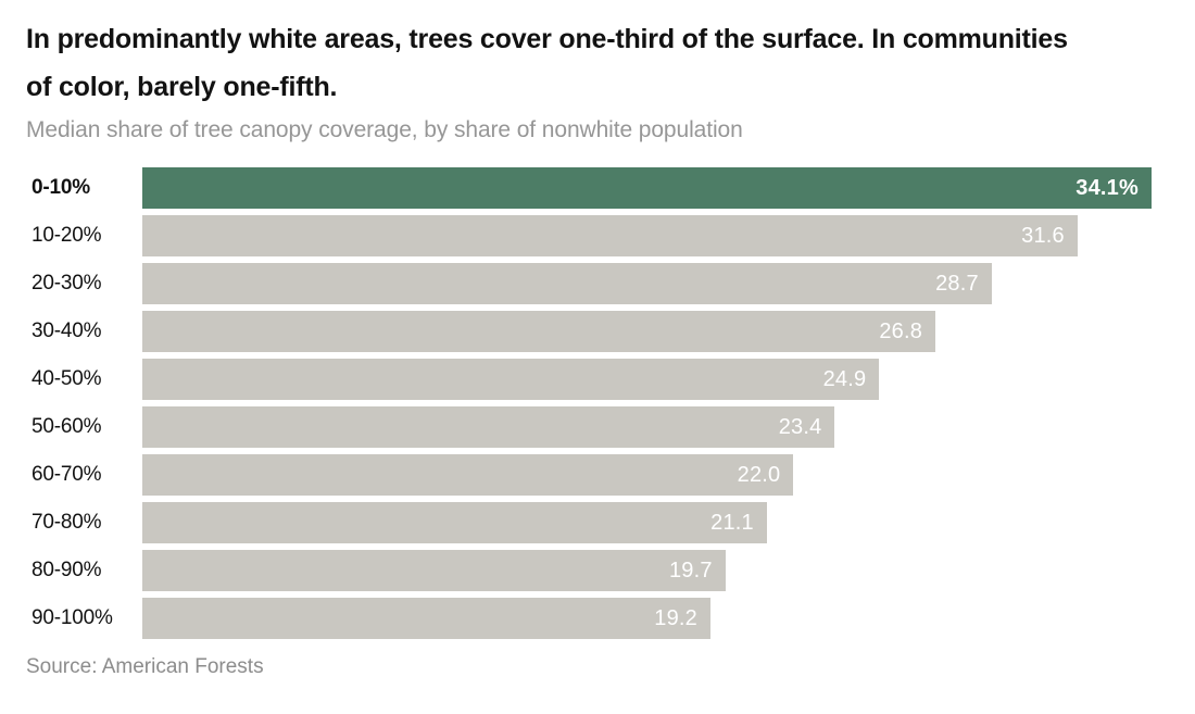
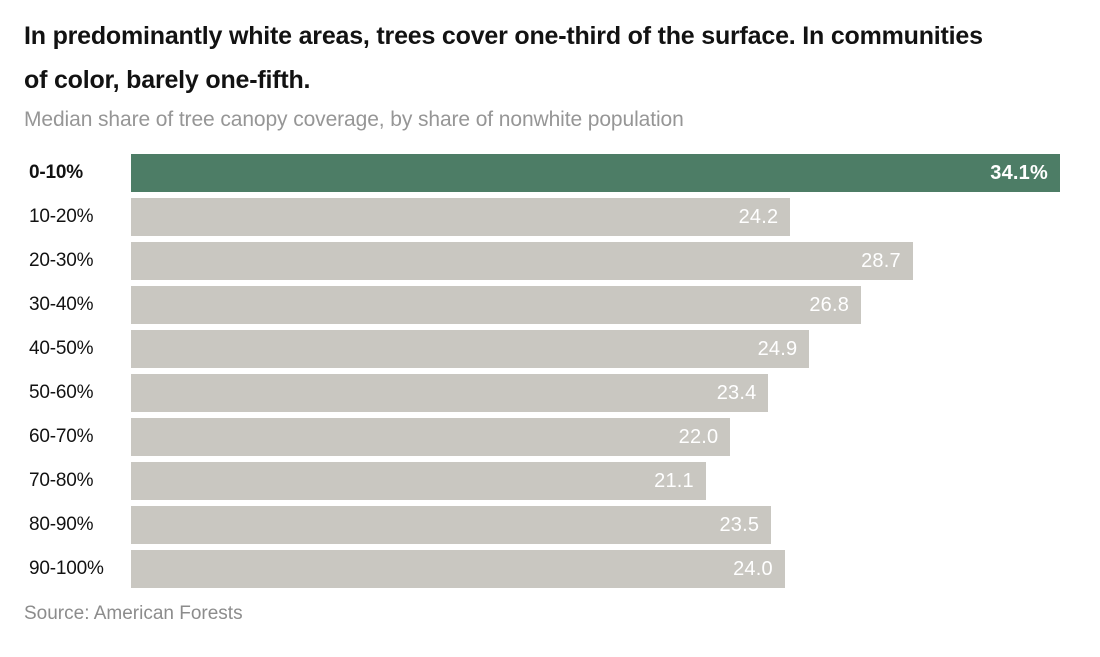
10-20%: 31.6 -> 24.2
80-90%: 19.7 -> 23.5
90-100%: 19.2 -> 24.0
